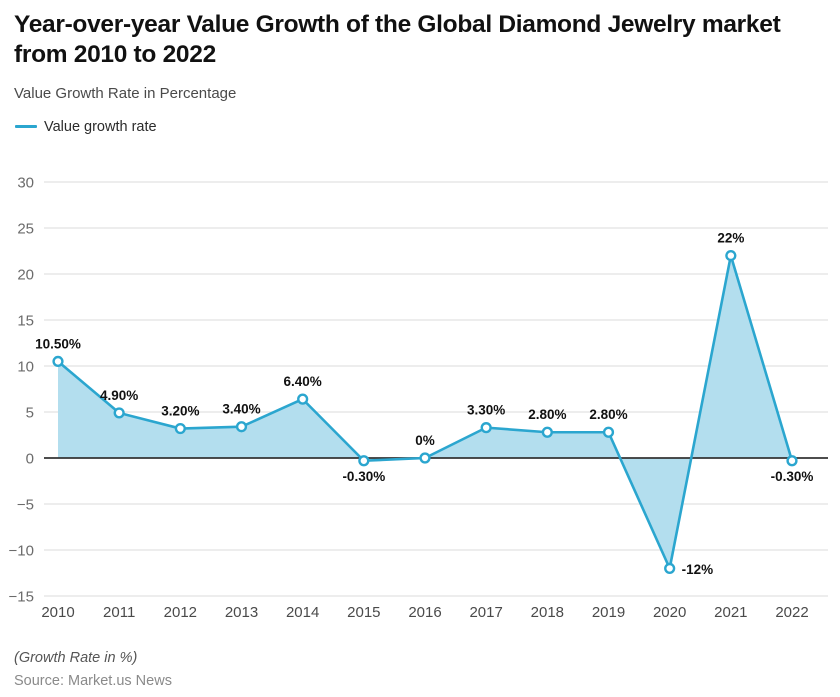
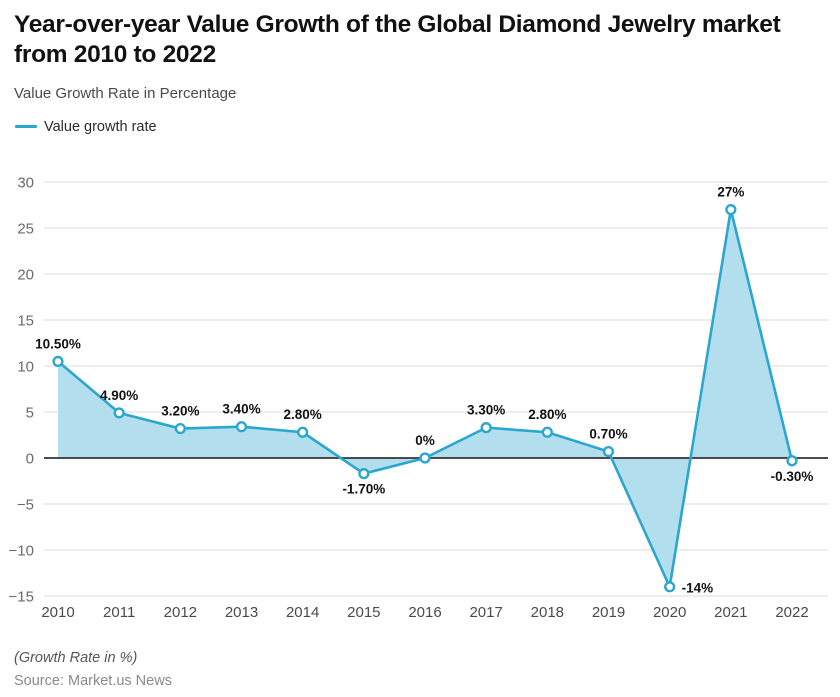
2014: 6.40% -> 2.80%
2015: -0.30% -> -1.70%
2019: 2.80% -> 0.70%
2020: -12% -> -14%
2021: 22% -> 27%
